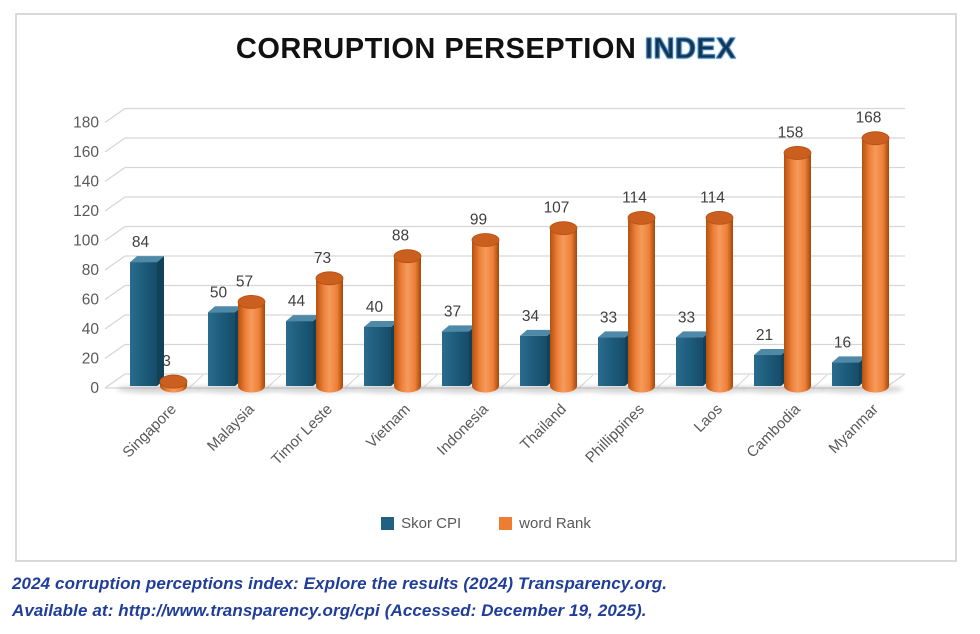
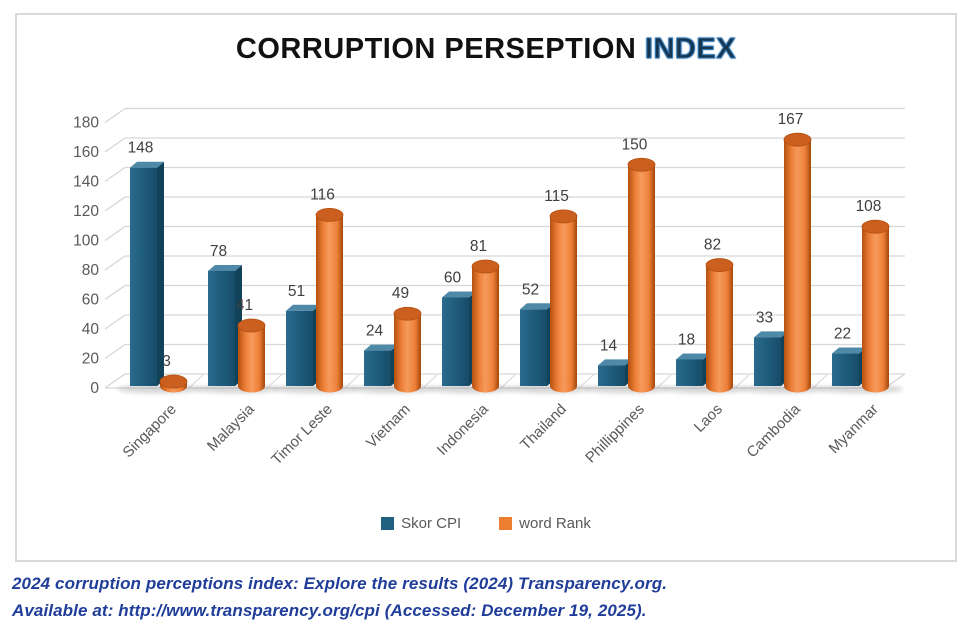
Skor CPI/Singapore: 84 -> 148
Skor CPI/Malaysia: 50 -> 78
word Rank/Malaysia: 57 -> 41
Skor CPI/Timor Leste: 44 -> 51
word Rank/Timor Leste: 73 -> 116
Skor CPI/Vietnam: 40 -> 24
word Rank/Vietnam: 88 -> 49
Skor CPI/Indonesia: 37 -> 60
word Rank/Indonesia: 99 -> 81
Skor CPI/Thailand: 34 -> 52
word Rank/Thailand: 107 -> 115
Skor CPI/Phillippines: 33 -> 14
word Rank/Phillippines: 114 -> 150
Skor CPI/Laos: 33 -> 18
word Rank/Laos: 114 -> 82
Skor CPI/Cambodia: 21 -> 33
word Rank/Cambodia: 158 -> 167
Skor CPI/Myanmar: 16 -> 22
word Rank/Myanmar: 168 -> 108
